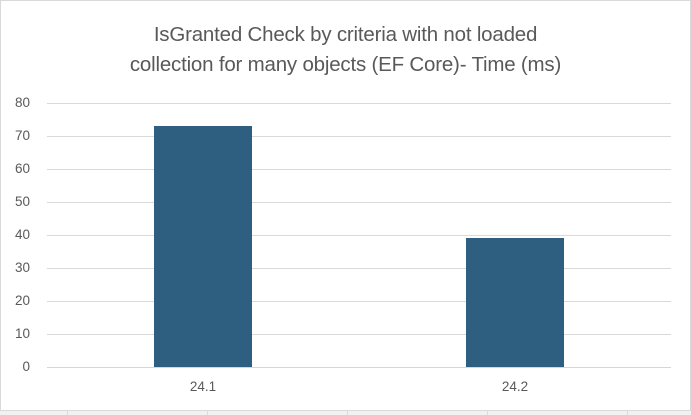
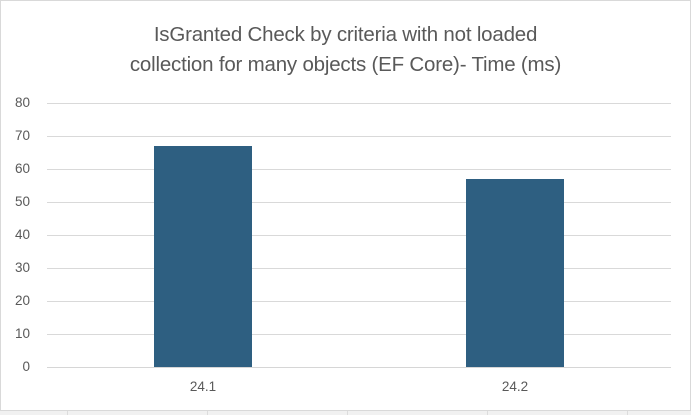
24.1: 73 -> 67
24.2: 39 -> 57
